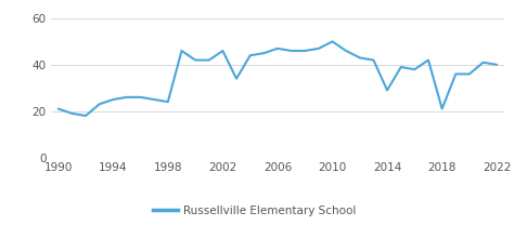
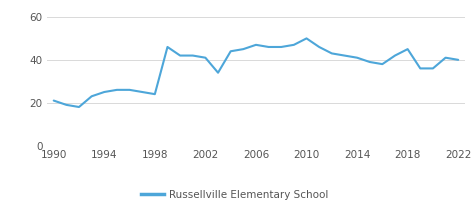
2002: 46 -> 41
2014: 29 -> 41
2018: 21 -> 45
